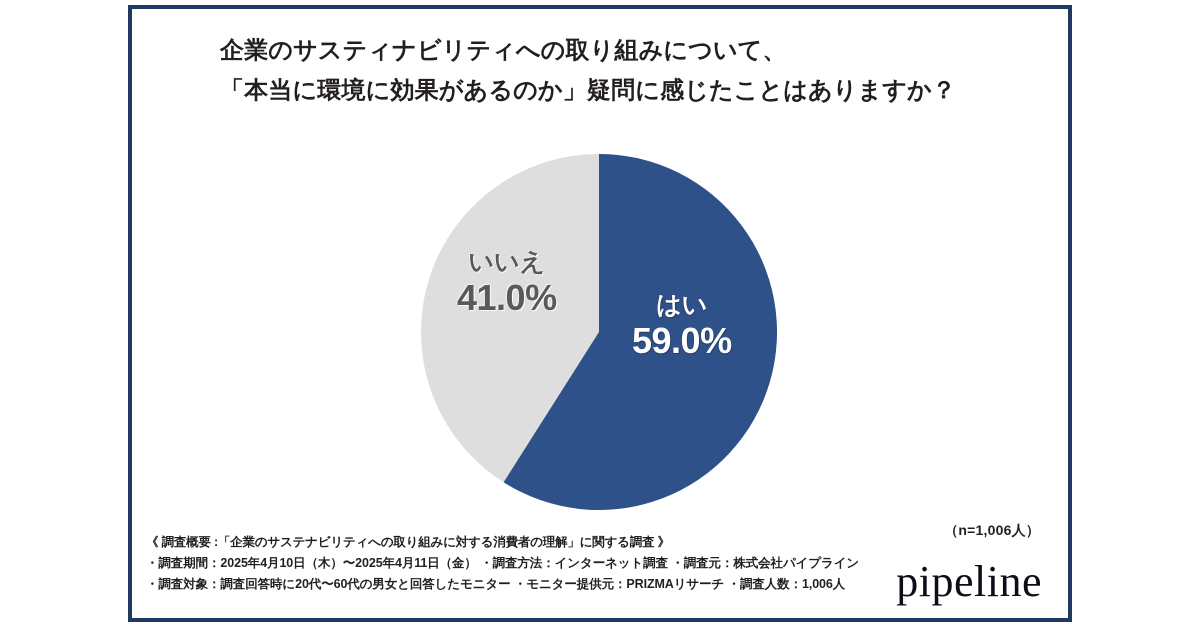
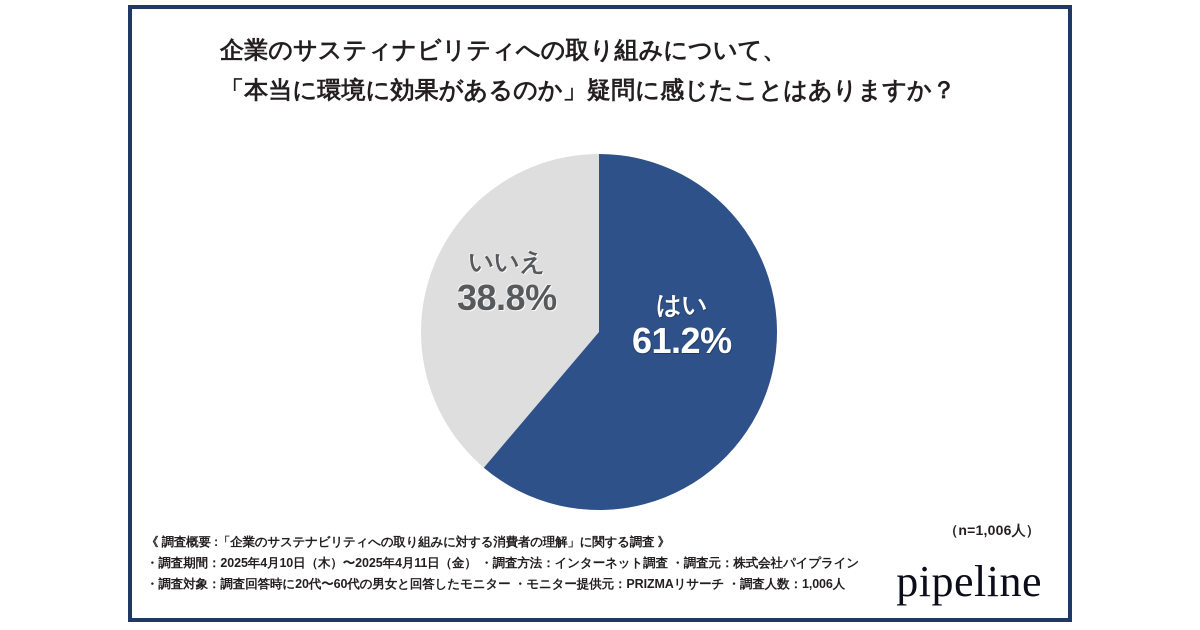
はい: 59.0% -> 61.2%
いいえ: 41.0% -> 38.8%
